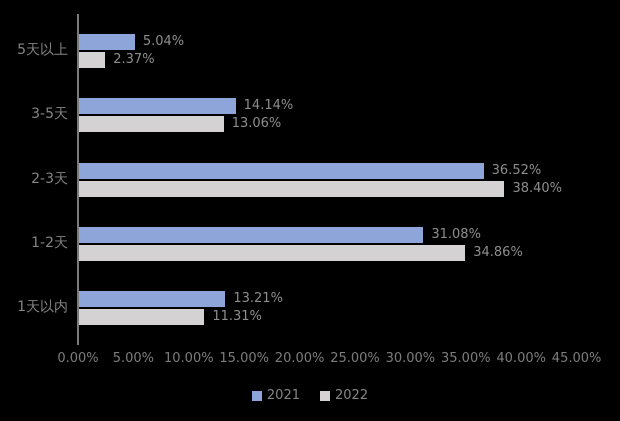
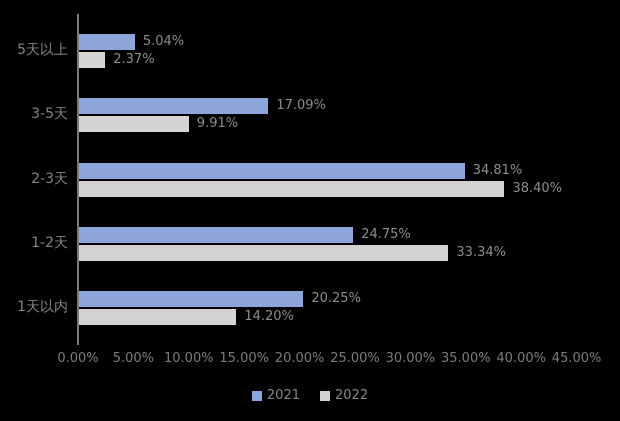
2021/3-5天: 14.14% -> 17.09%
2022/3-5天: 13.06% -> 9.91%
2021/2-3天: 36.52% -> 34.81%
2021/1-2天: 31.08% -> 24.75%
2022/1-2天: 34.86% -> 33.34%
2021/1天以内: 13.21% -> 20.25%
2022/1天以内: 11.31% -> 14.20%
